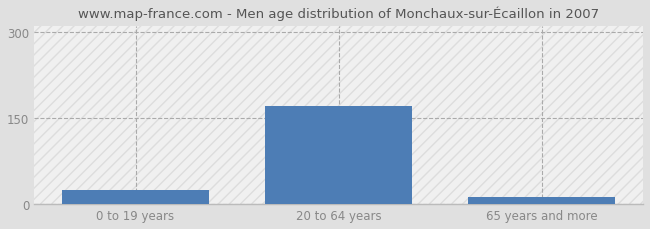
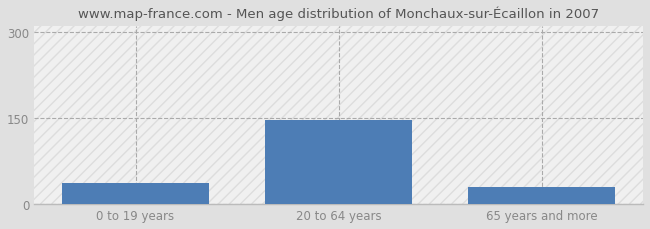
0 to 19 years: 25 -> 36
20 to 64 years: 170 -> 146
65 years and more: 12 -> 30
